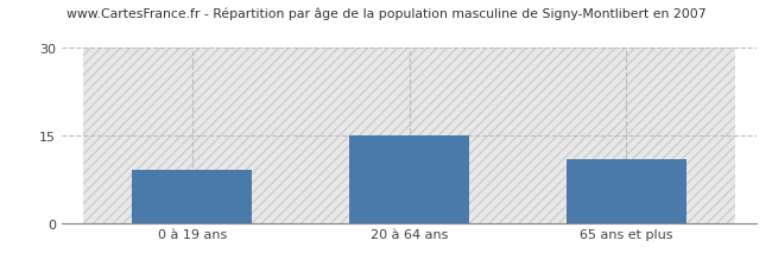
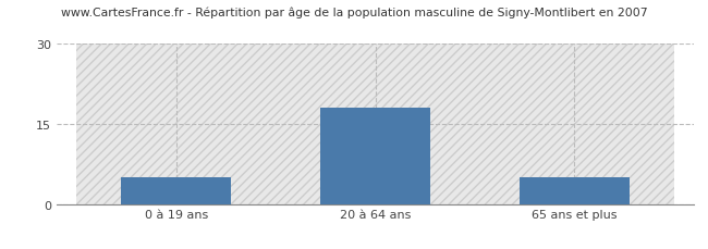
0 à 19 ans: 9 -> 5
20 à 64 ans: 15 -> 18
65 ans et plus: 11 -> 5
